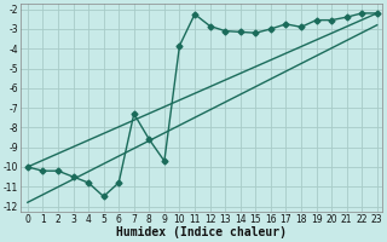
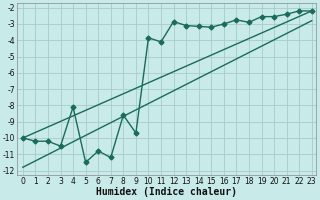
4: -10.8 -> -8.1
7: -7.3 -> -11.2
11: -2.2 -> -4.1
